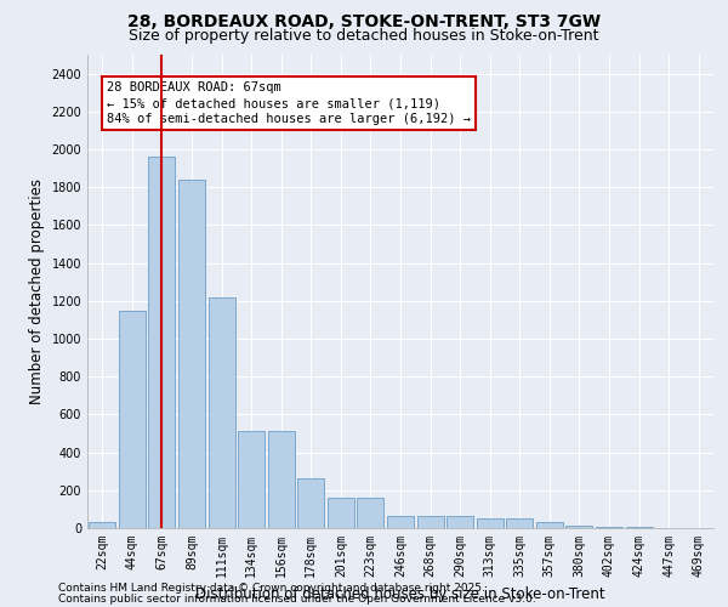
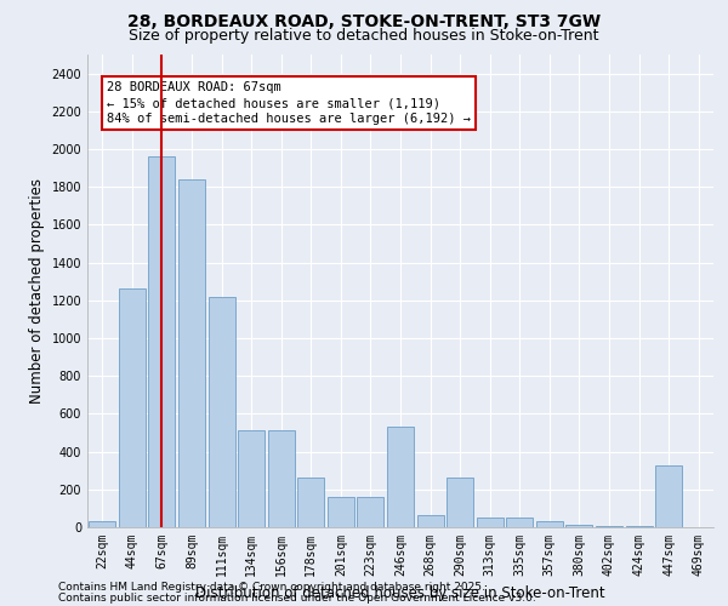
44sqm: 1150 -> 1260
246sqm: 60 -> 530
290sqm: 60 -> 260
447sqm: 0 -> 330
